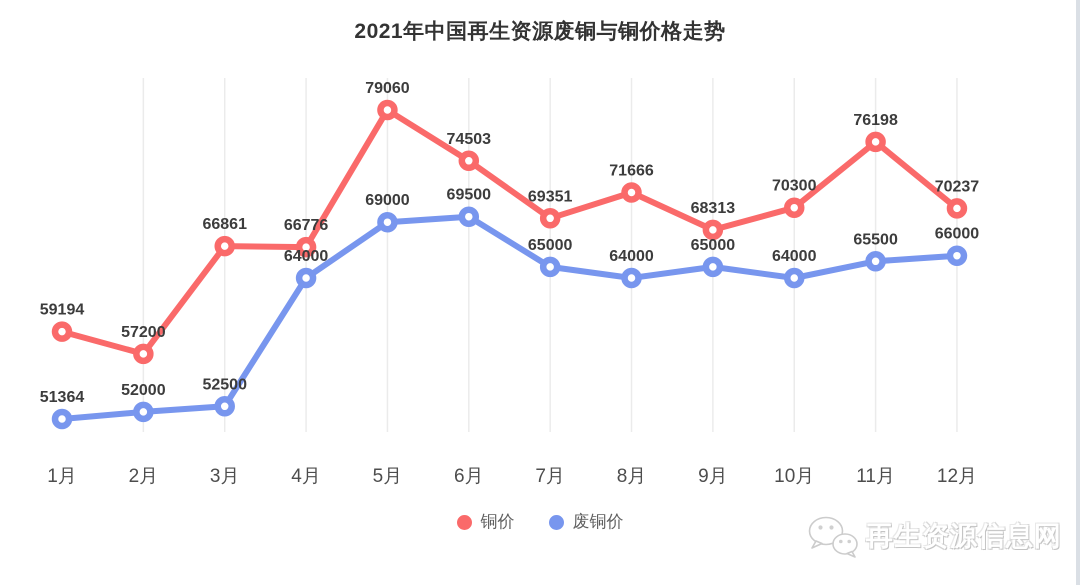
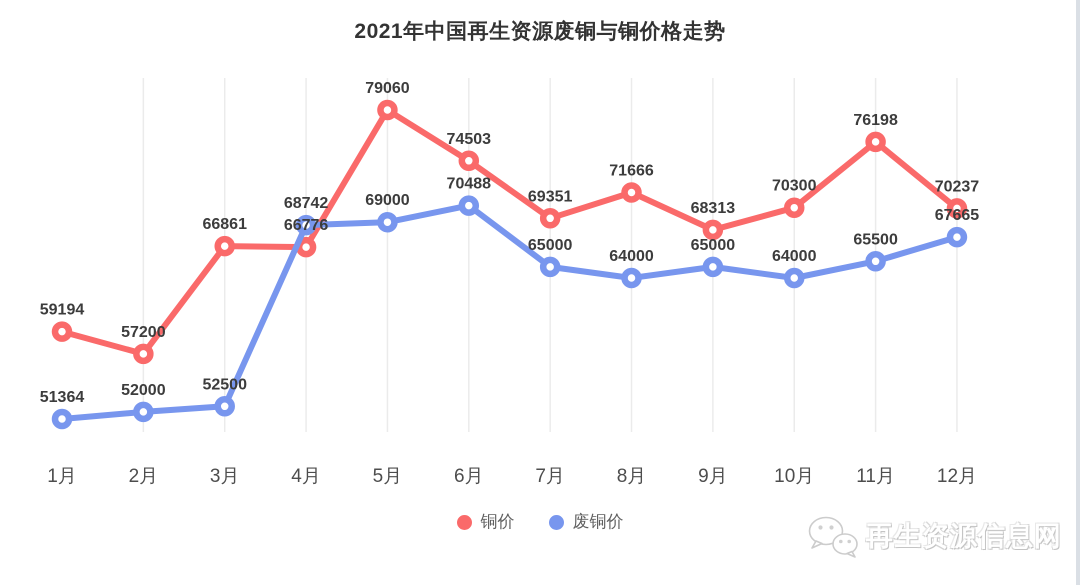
废铜价/4月: 64000 -> 68742
废铜价/6月: 69500 -> 70488
废铜价/12月: 66000 -> 67665
